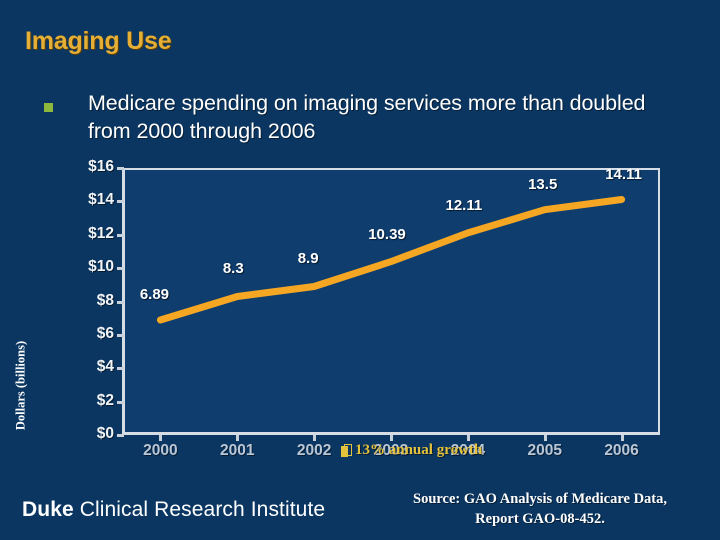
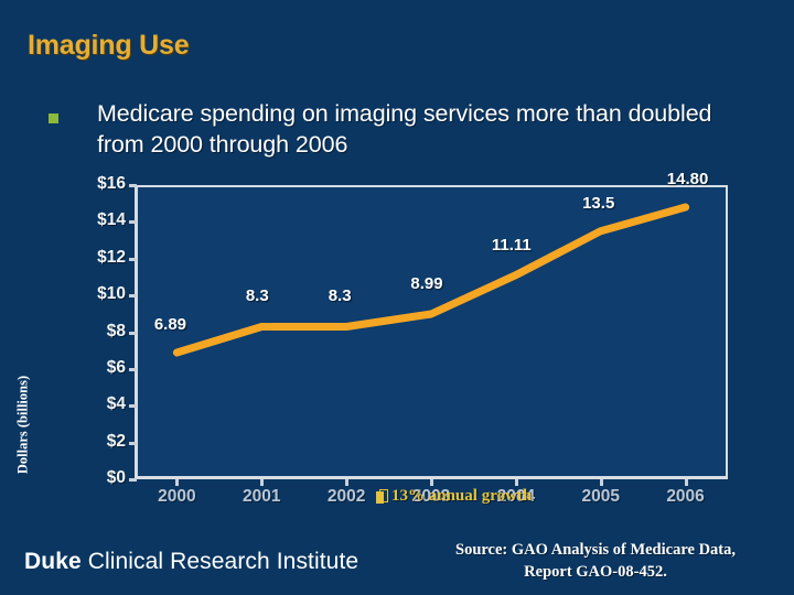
2002: 8.9 -> 8.3
2003: 10.39 -> 8.99
2004: 12.11 -> 11.11
2006: 14.11 -> 14.80
